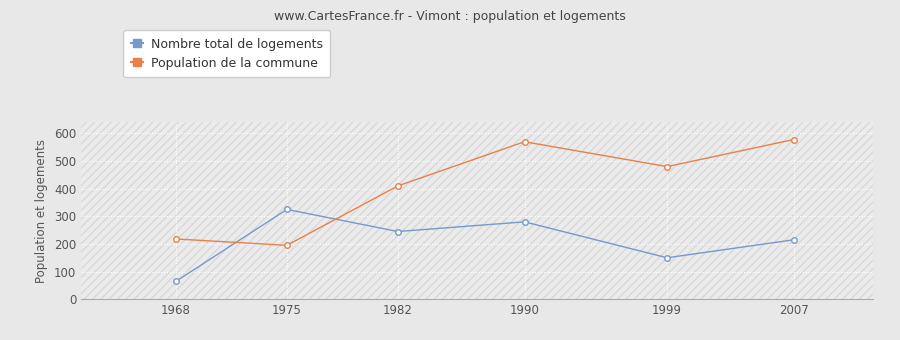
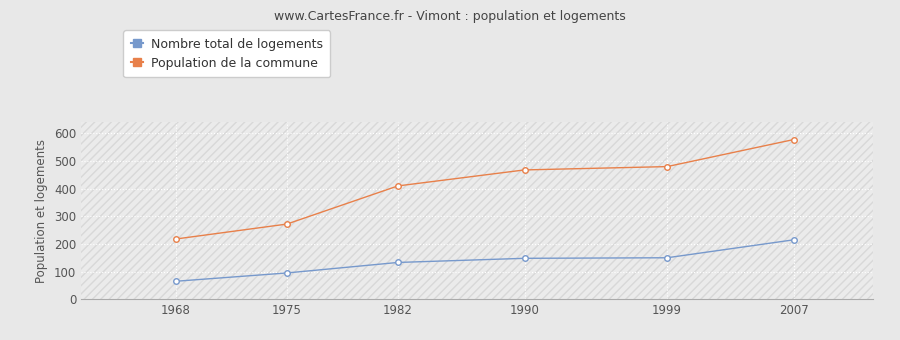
Nombre total de logements/1975: 325 -> 95
Population de la commune/1975: 195 -> 272
Nombre total de logements/1982: 245 -> 133
Nombre total de logements/1990: 280 -> 148
Population de la commune/1990: 570 -> 468
